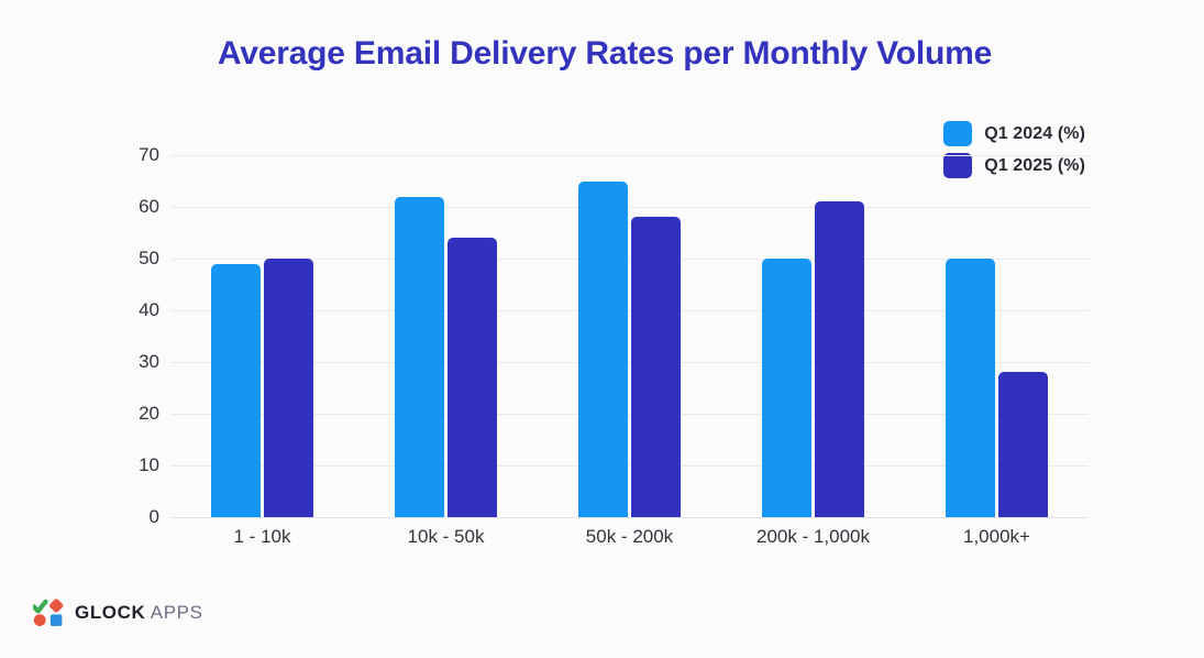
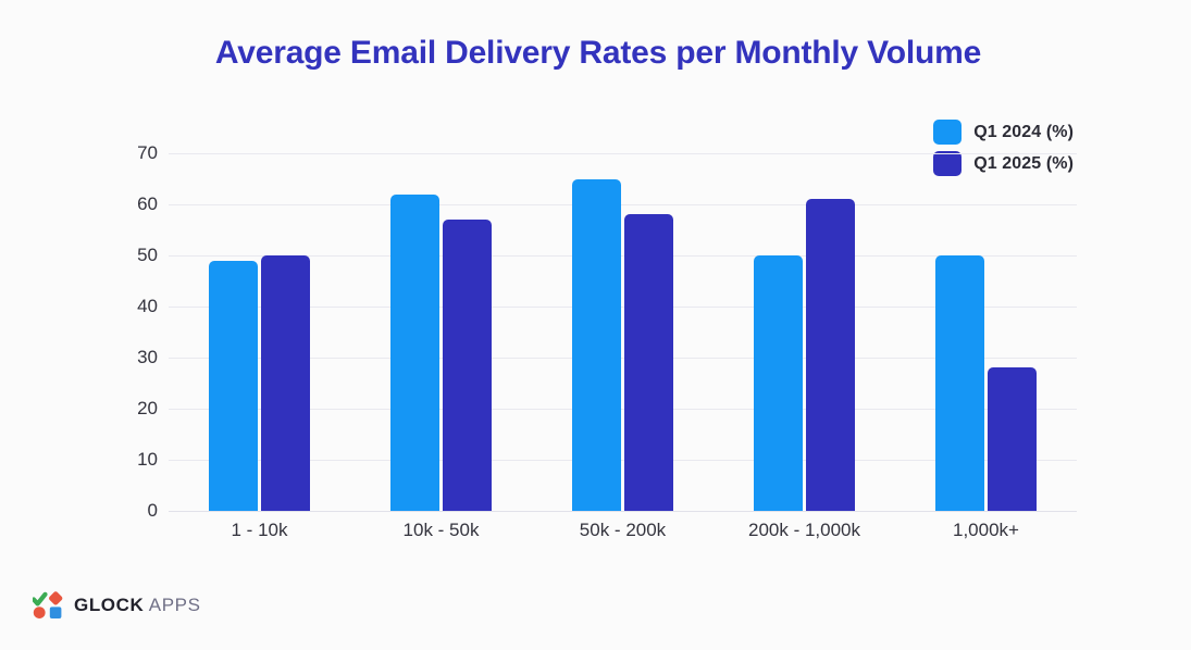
Q1 2025 (%)/10k - 50k: 54 -> 57
